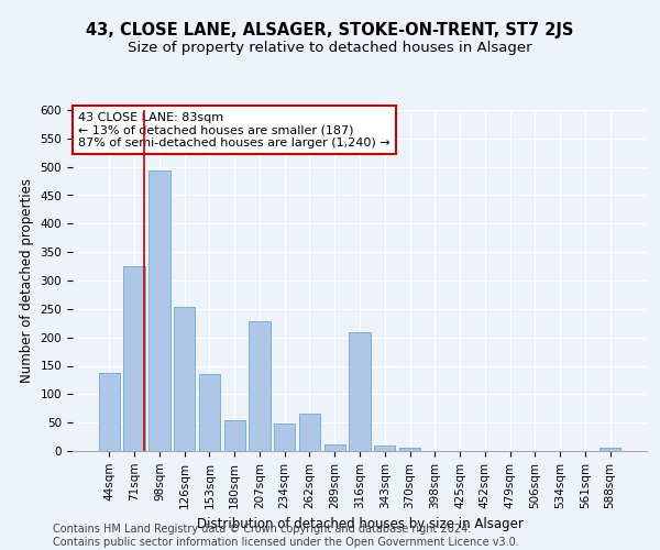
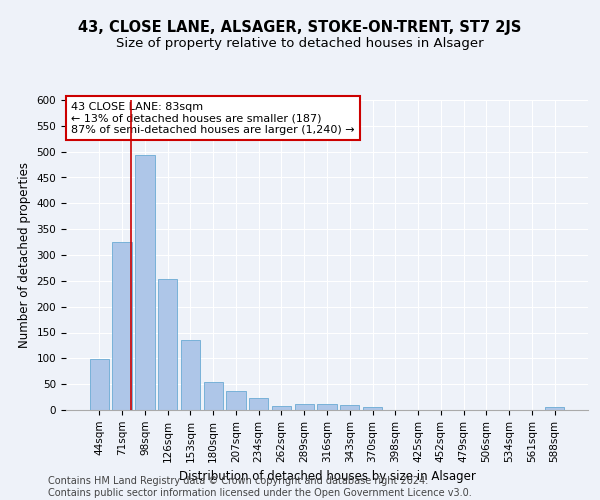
44sqm: 138 -> 98
207sqm: 228 -> 37
234sqm: 48 -> 23
262sqm: 66 -> 8
316sqm: 210 -> 11
